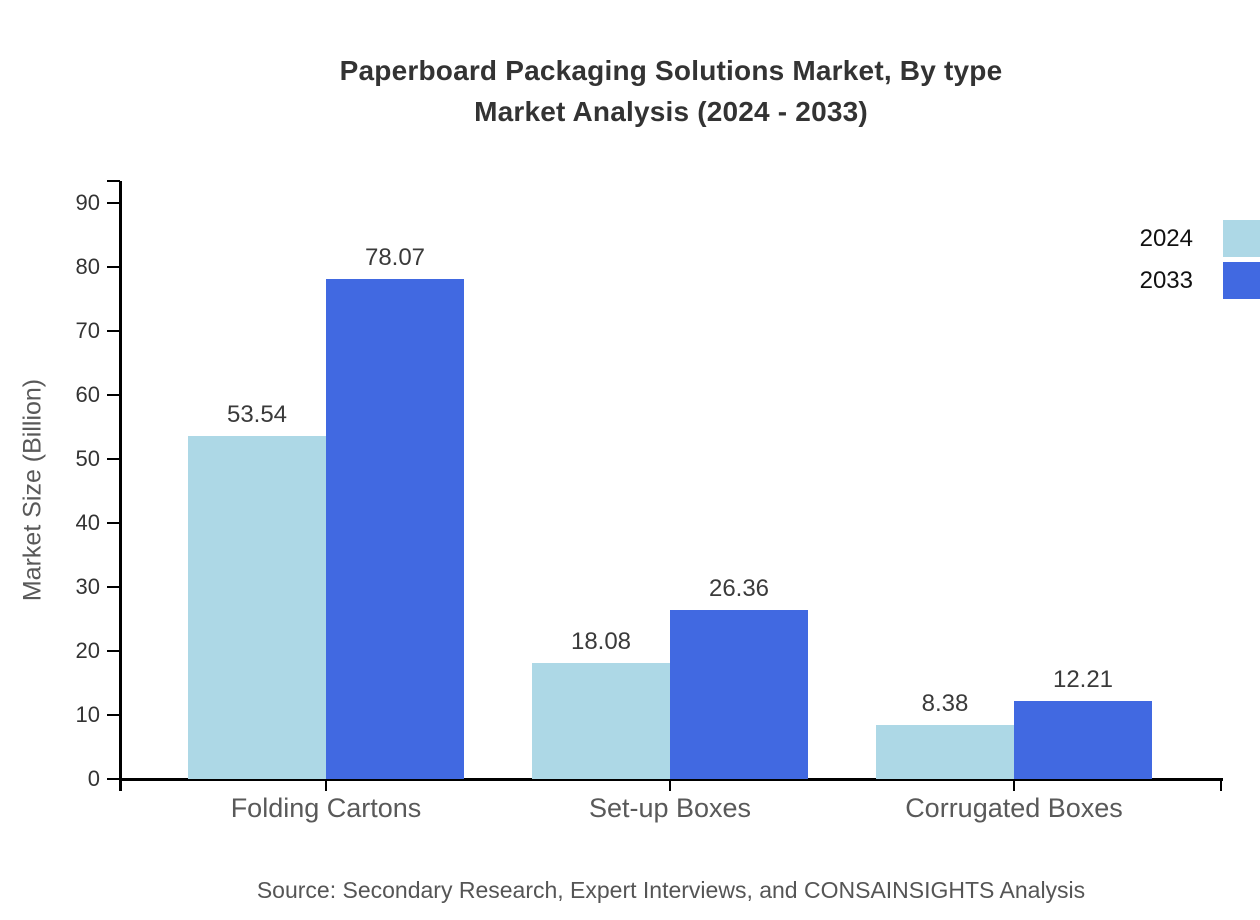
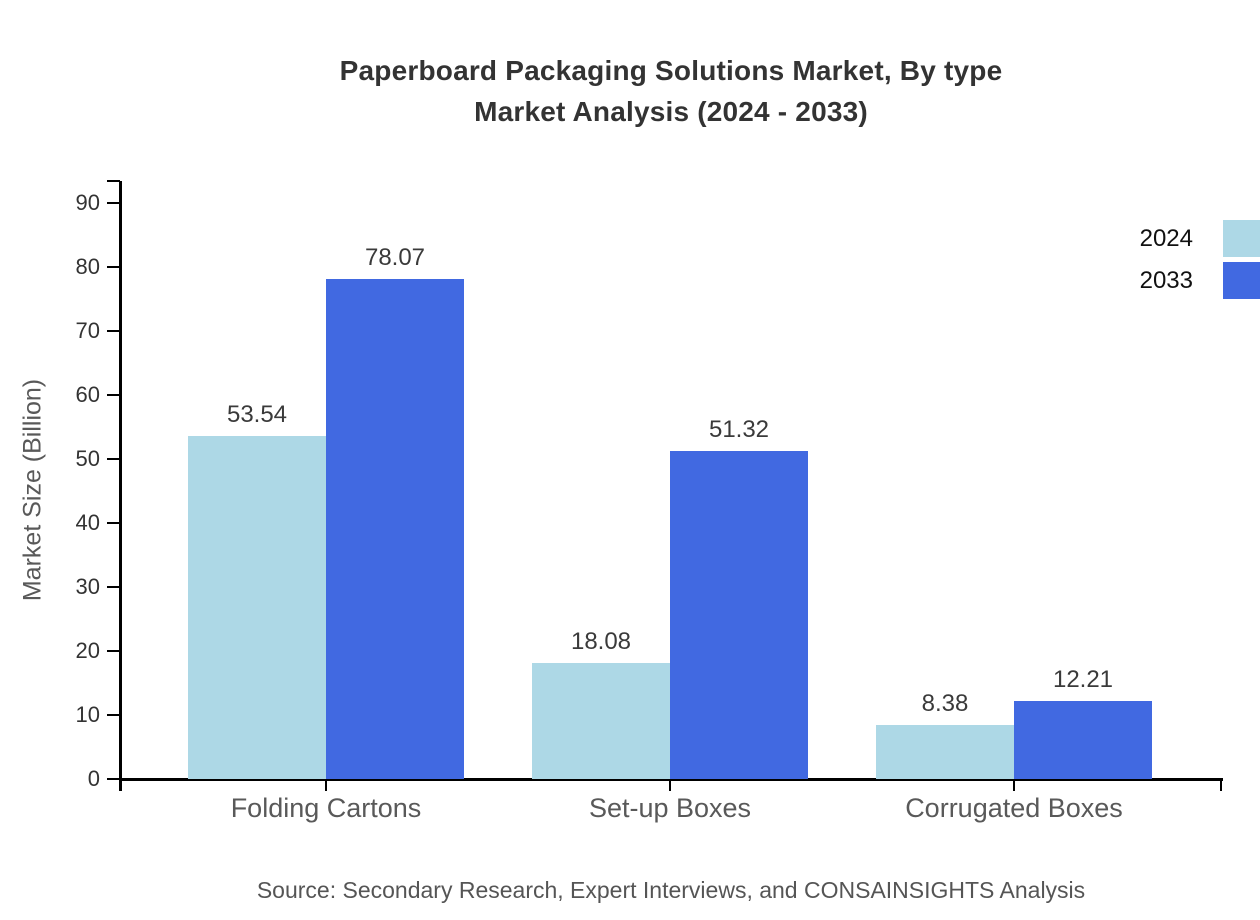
2033/Set-up Boxes: 26.36 -> 51.32
